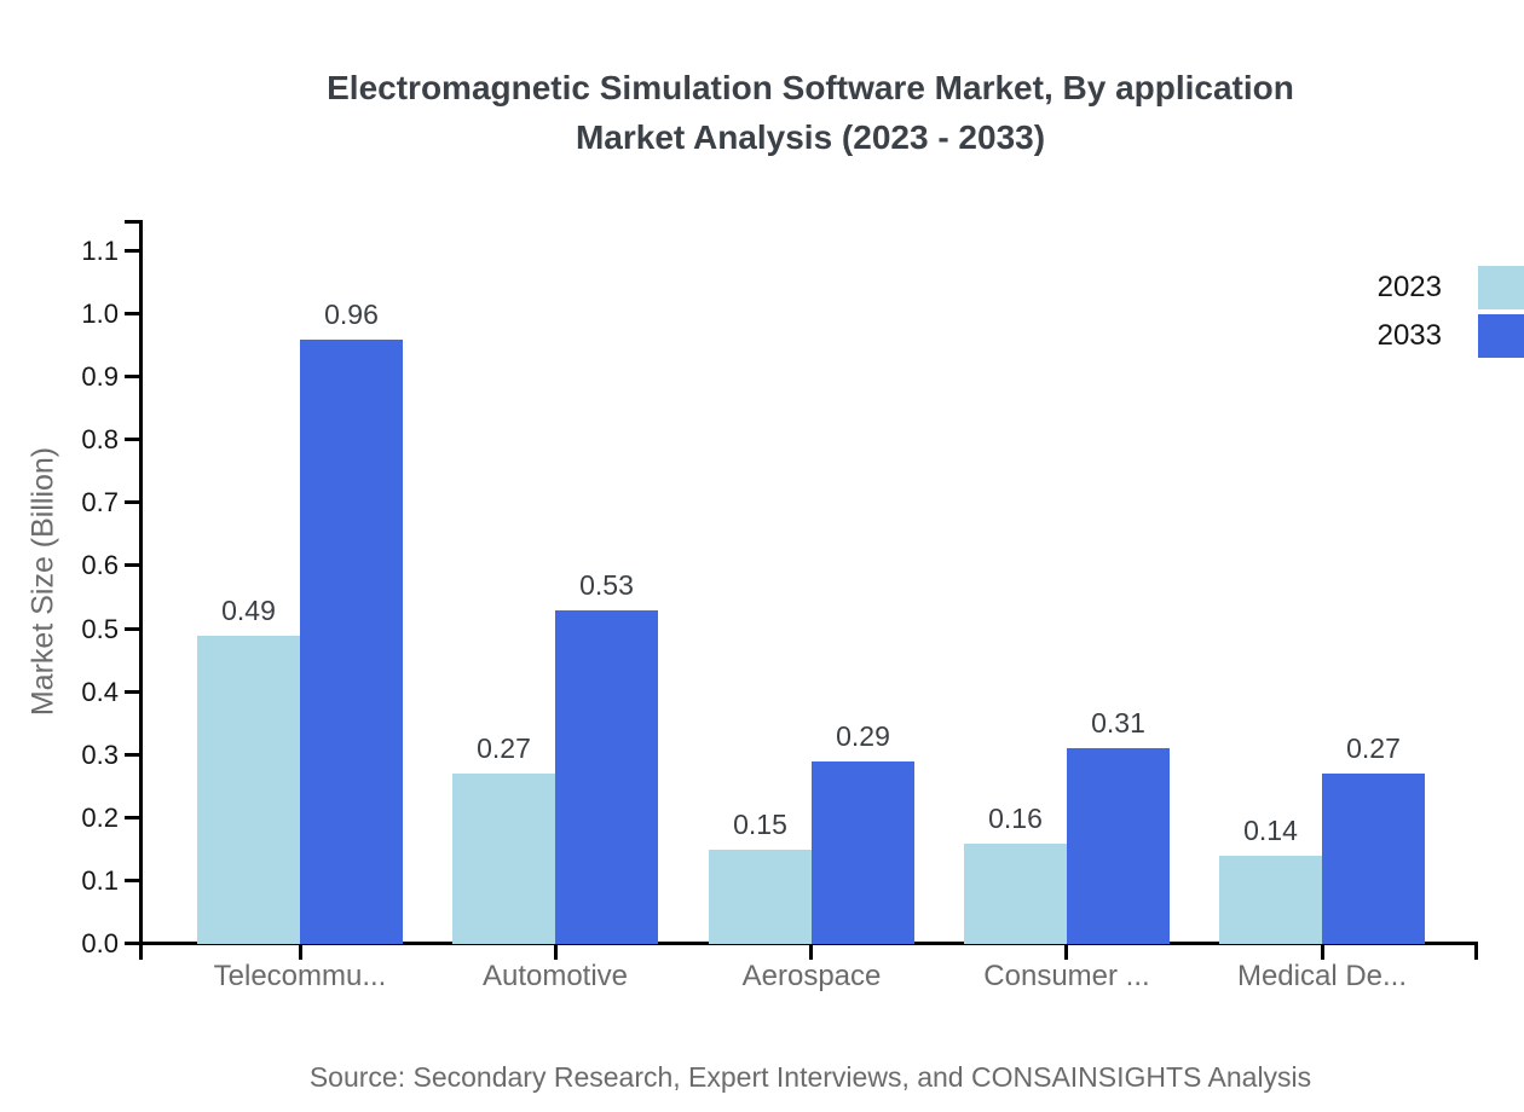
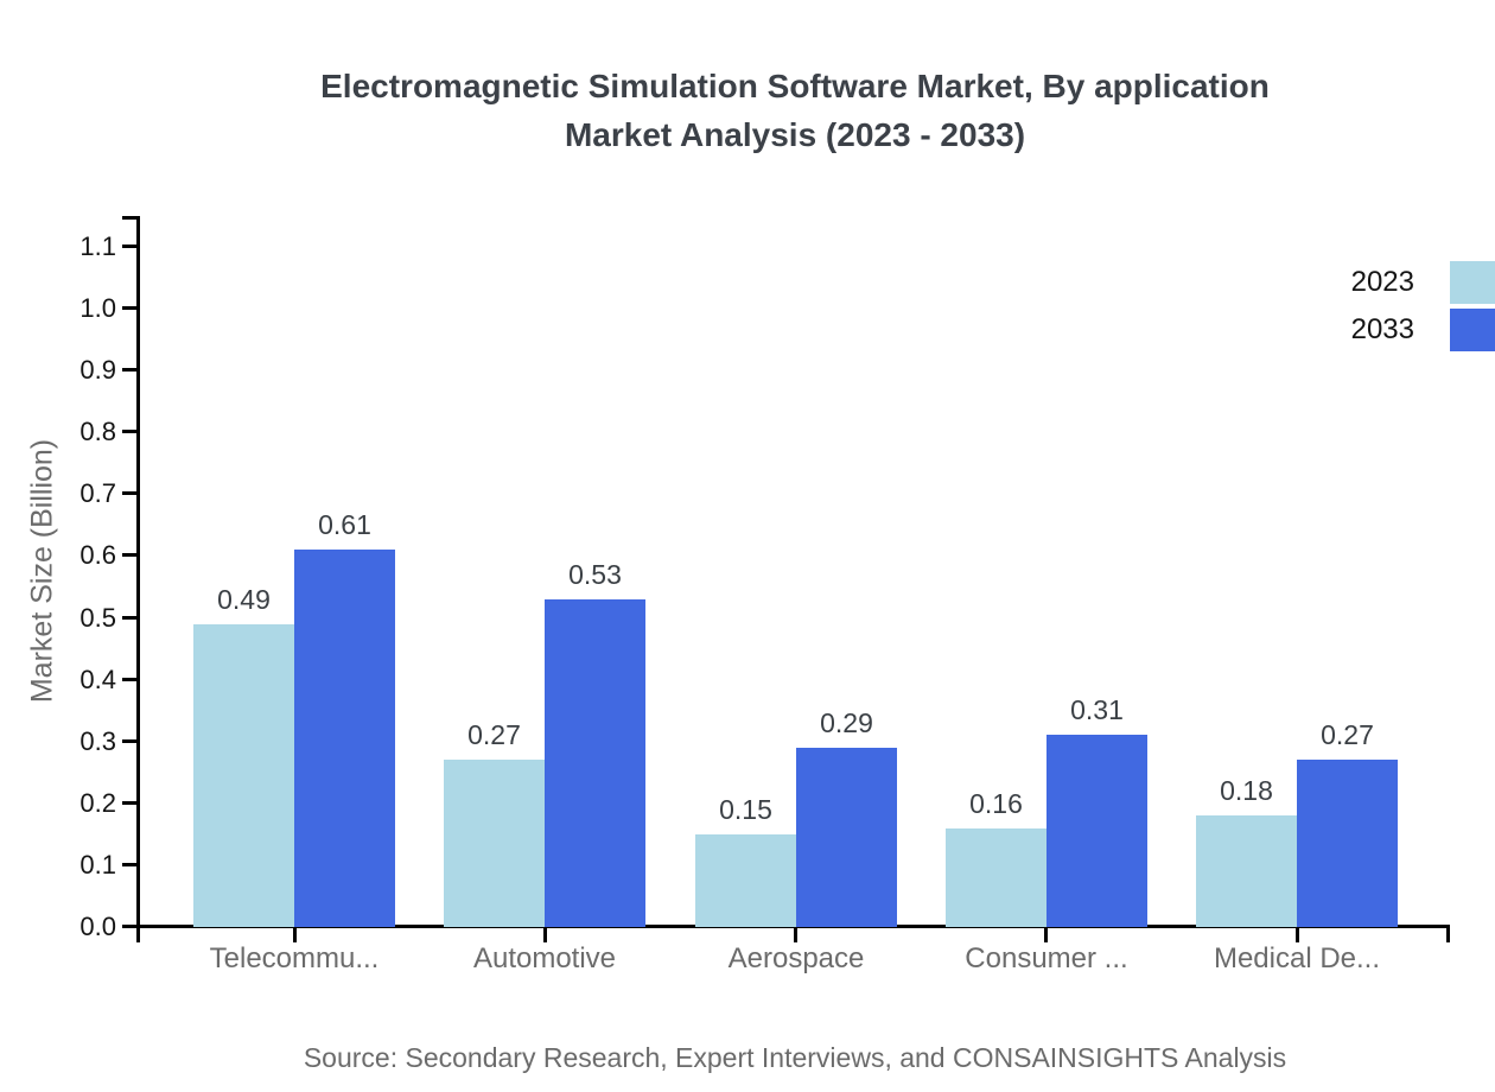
2033/Telecommu...: 0.96 -> 0.61
2023/Medical De...: 0.14 -> 0.18
